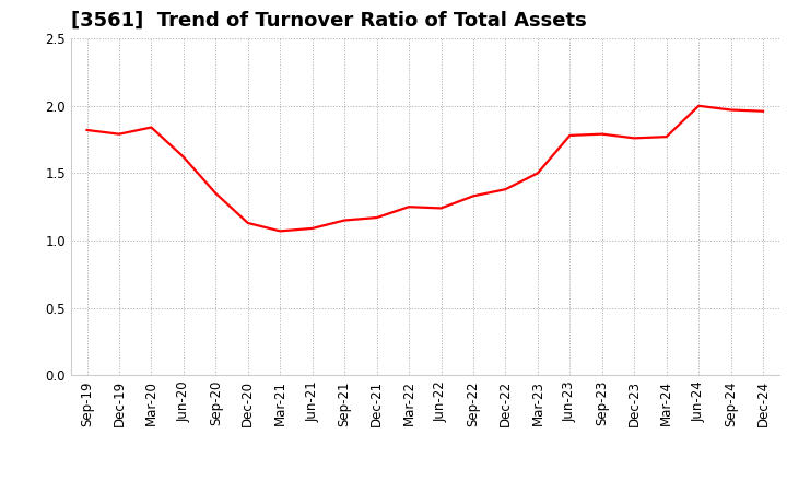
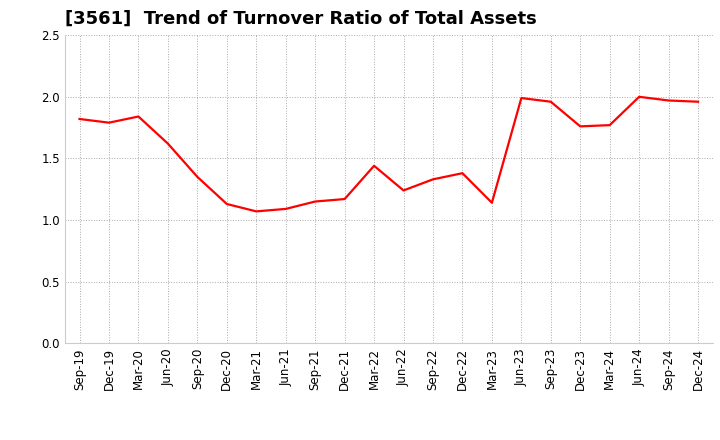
Mar-22: 1.25 -> 1.44
Mar-23: 1.50 -> 1.14
Jun-23: 1.78 -> 1.99
Sep-23: 1.79 -> 1.96
